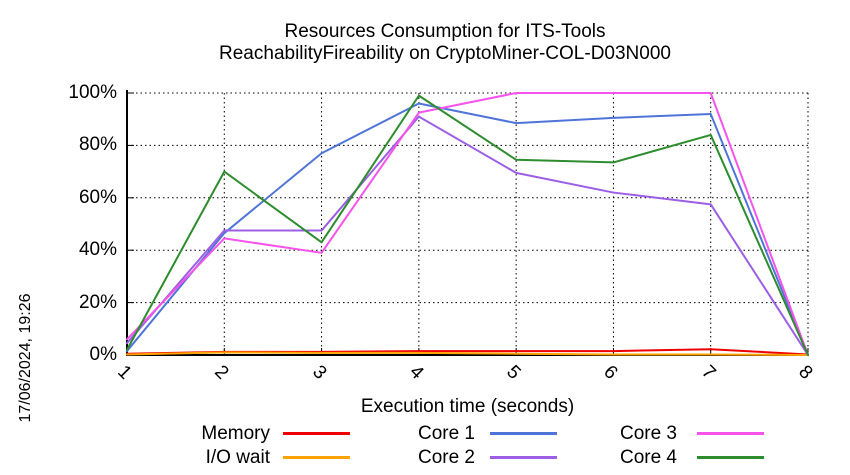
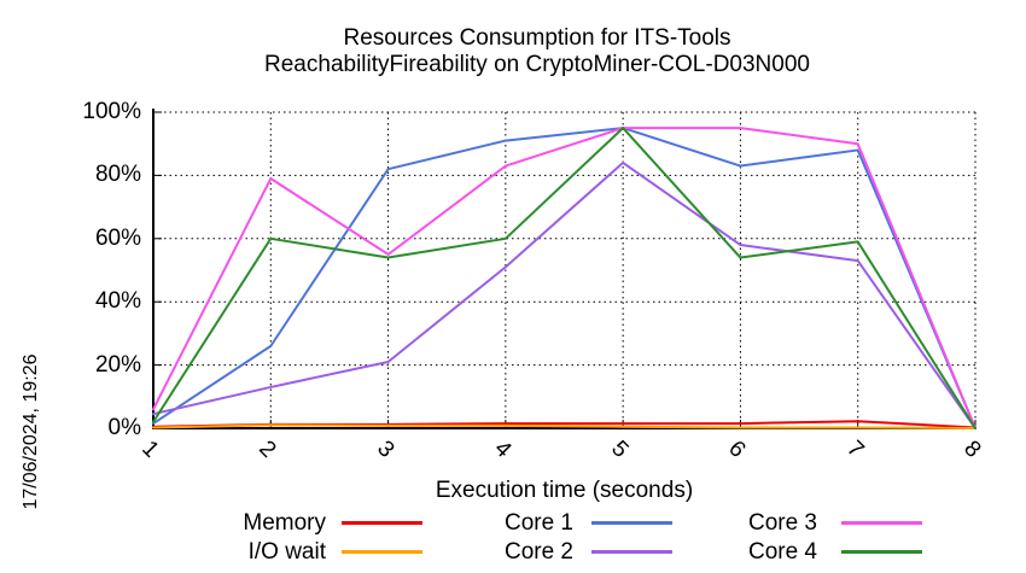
Core 1/2: 46% -> 26%
Core 2/2: 48% -> 13%
Core 3/2: 44% -> 79%
Core 4/2: 70% -> 60%
Core 1/3: 77% -> 82%
Core 2/3: 48% -> 21%
Core 3/3: 39% -> 55%
Core 4/3: 43% -> 54%
Core 1/4: 96% -> 91%
Core 2/4: 91% -> 51%
Core 3/4: 92% -> 83%
Core 4/4: 99% -> 60%
Core 1/5: 88% -> 95%
Core 2/5: 70% -> 84%
Core 3/5: 100% -> 95%
Core 4/5: 74% -> 95%
Core 1/6: 90% -> 83%
Core 2/6: 62% -> 58%
Core 3/6: 100% -> 95%
Core 4/6: 74% -> 54%
Core 1/7: 92% -> 88%
Core 2/7: 58% -> 53%
Core 3/7: 100% -> 90%
Core 4/7: 84% -> 59%
